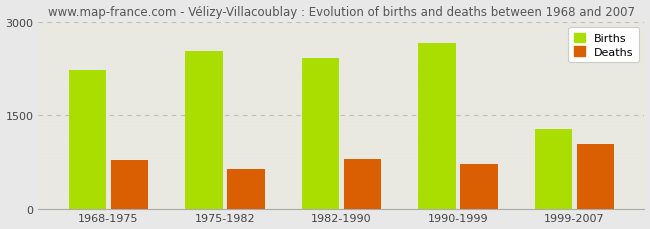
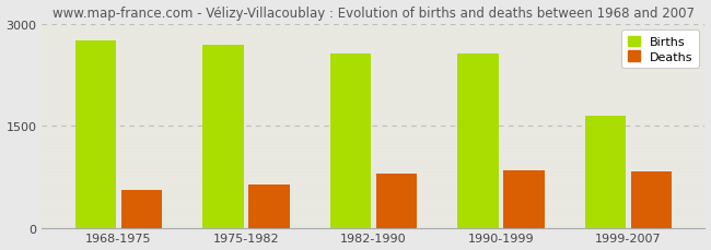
Births/1968-1975: 2220 -> 2750
Deaths/1968-1975: 780 -> 560
Births/1975-1982: 2520 -> 2680
Births/1982-1990: 2420 -> 2560
Births/1990-1999: 2660 -> 2560
Deaths/1990-1999: 720 -> 840
Births/1999-2007: 1280 -> 1650
Deaths/1999-2007: 1040 -> 830
